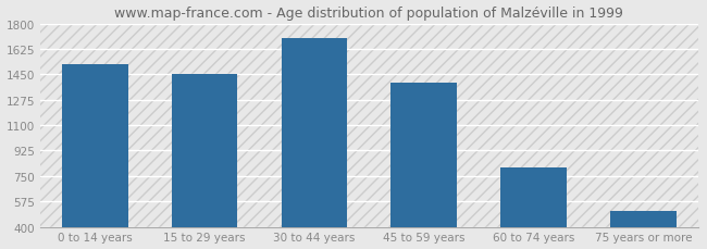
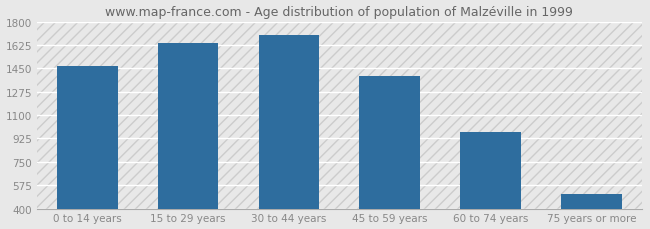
0 to 14 years: 1520 -> 1470
15 to 29 years: 1450 -> 1640
60 to 74 years: 810 -> 980
